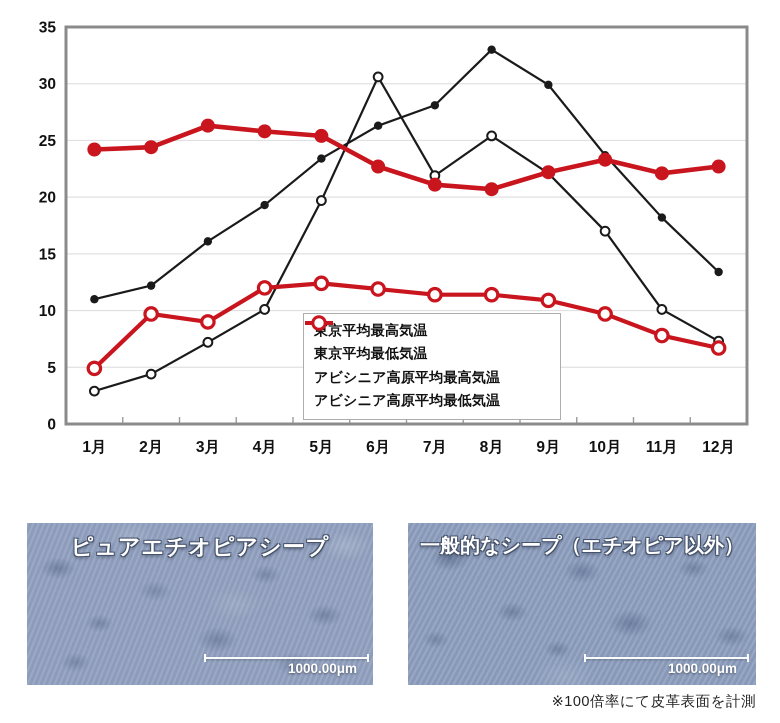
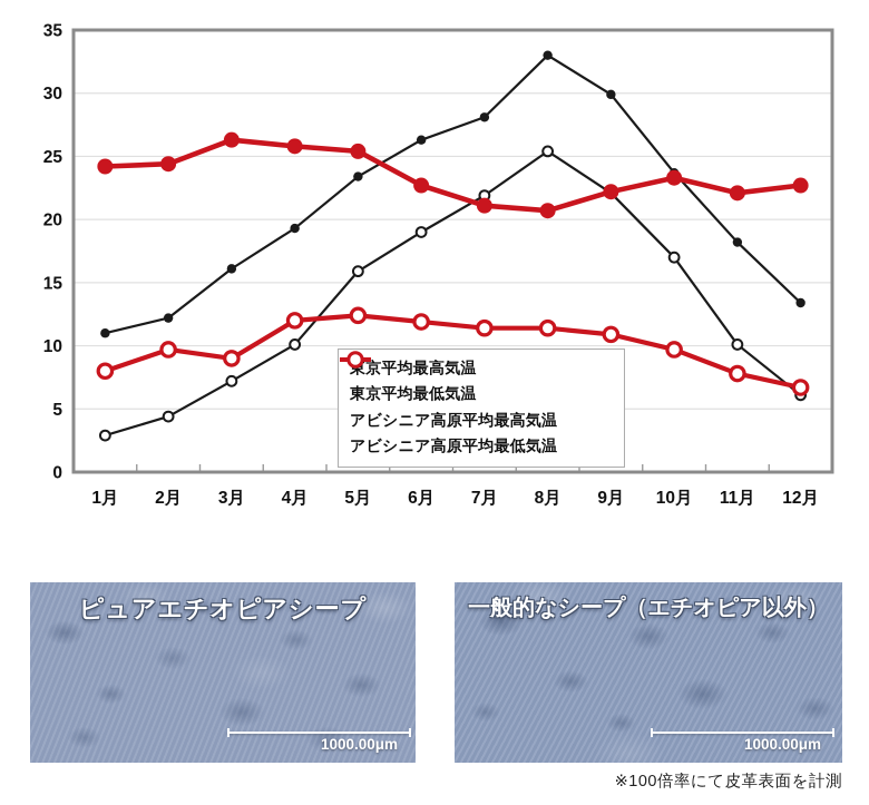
アビシニア高原平均最低気温/1月: 4.9 -> 8.0
東京平均最低気温/5月: 19.7 -> 15.9
東京平均最低気温/6月: 30.6 -> 19.0
東京平均最低気温/12月: 7.3 -> 6.1
